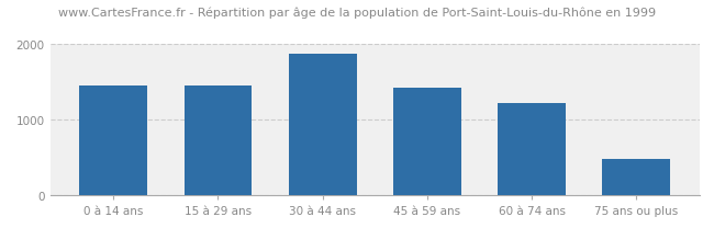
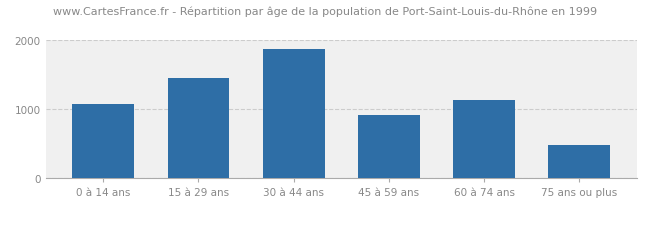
0 à 14 ans: 1450 -> 1080
45 à 59 ans: 1420 -> 920
60 à 74 ans: 1230 -> 1140
